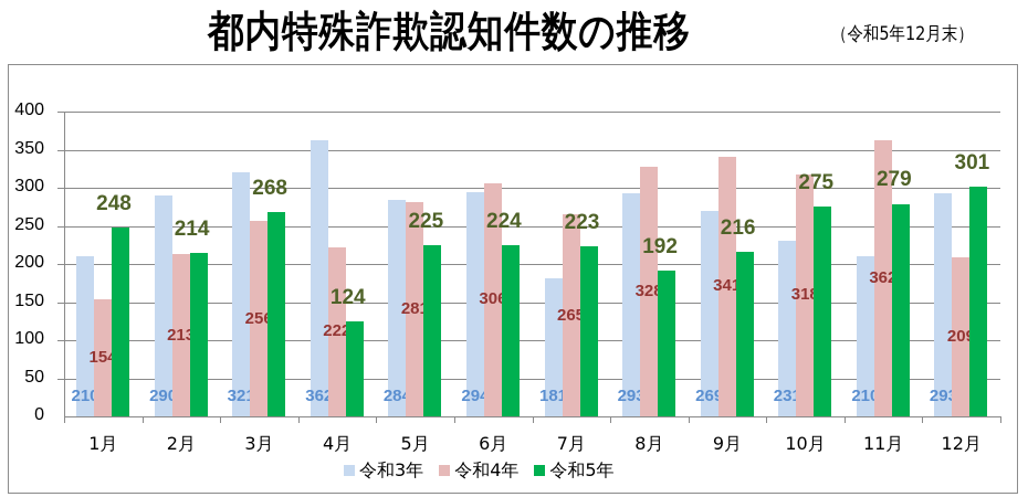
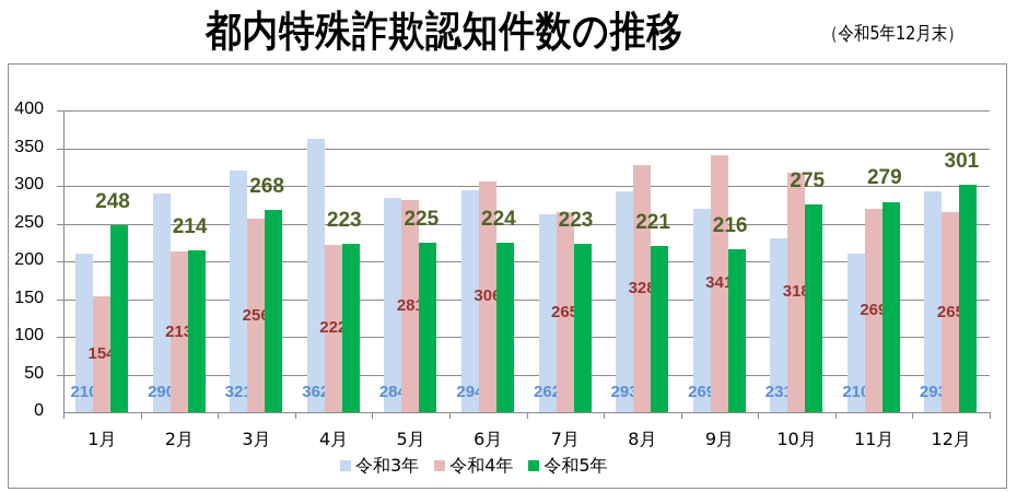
令和5年/4月: 124 -> 223
令和3年/7月: 181 -> 262
令和5年/8月: 192 -> 221
令和4年/11月: 362 -> 269
令和4年/12月: 209 -> 265
